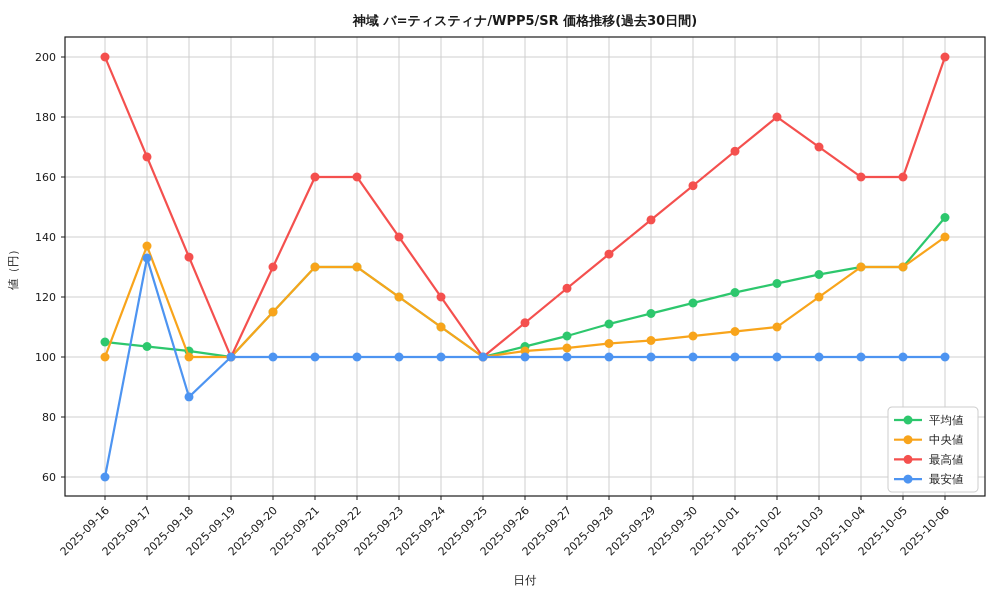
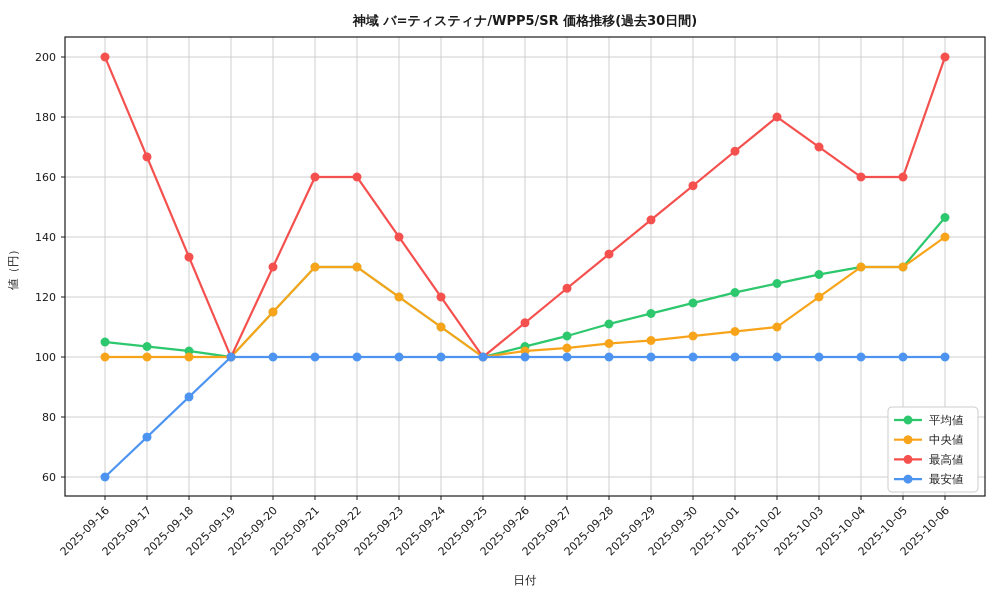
中央値/2025-09-17: 137 -> 100
最安値/2025-09-17: 133 -> 73
